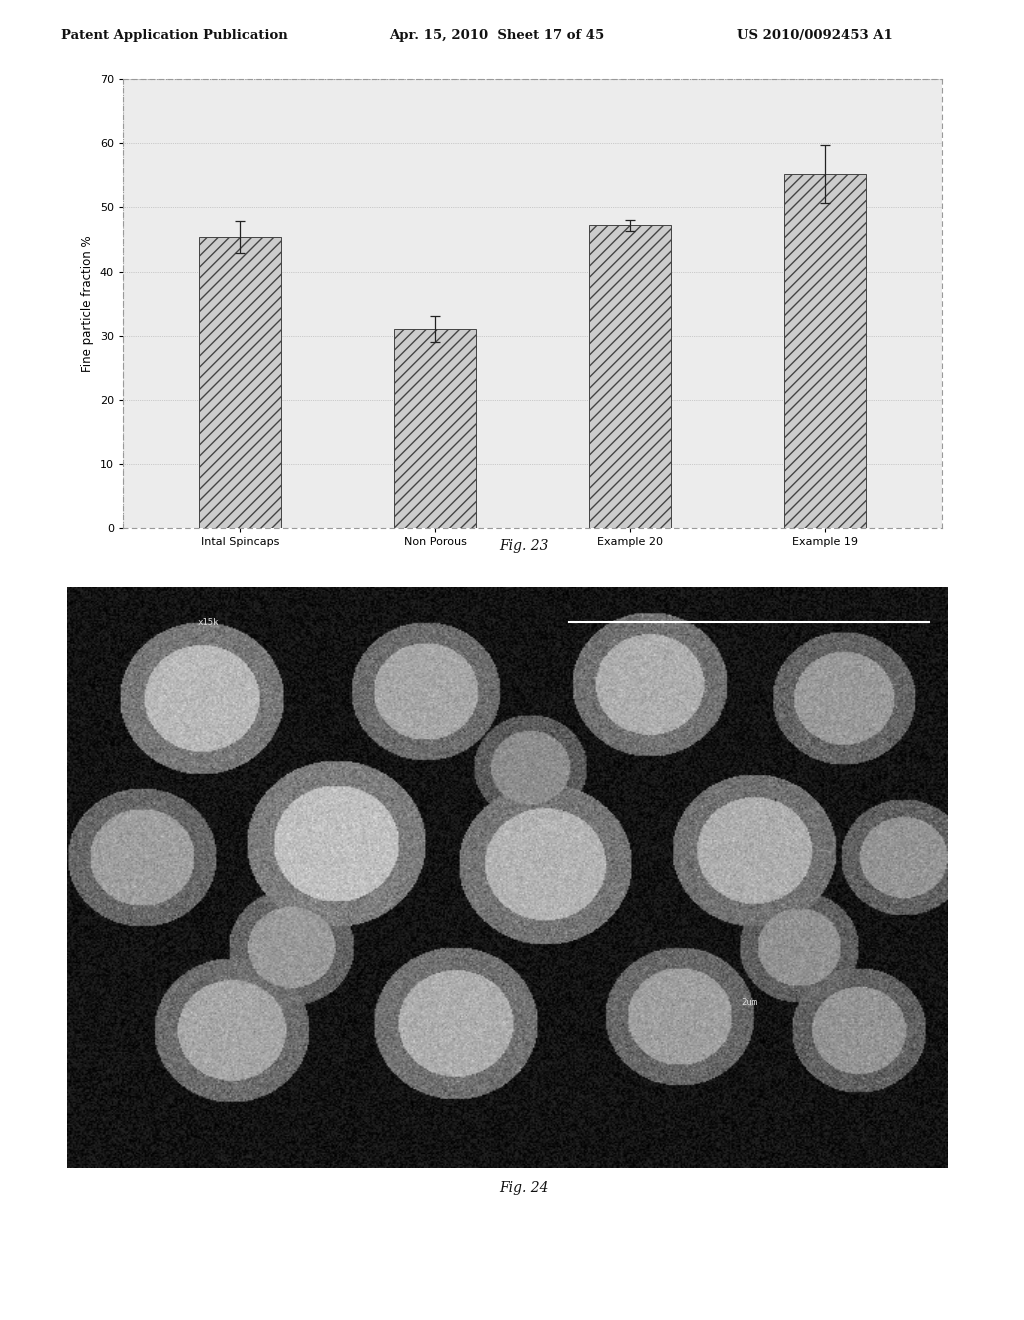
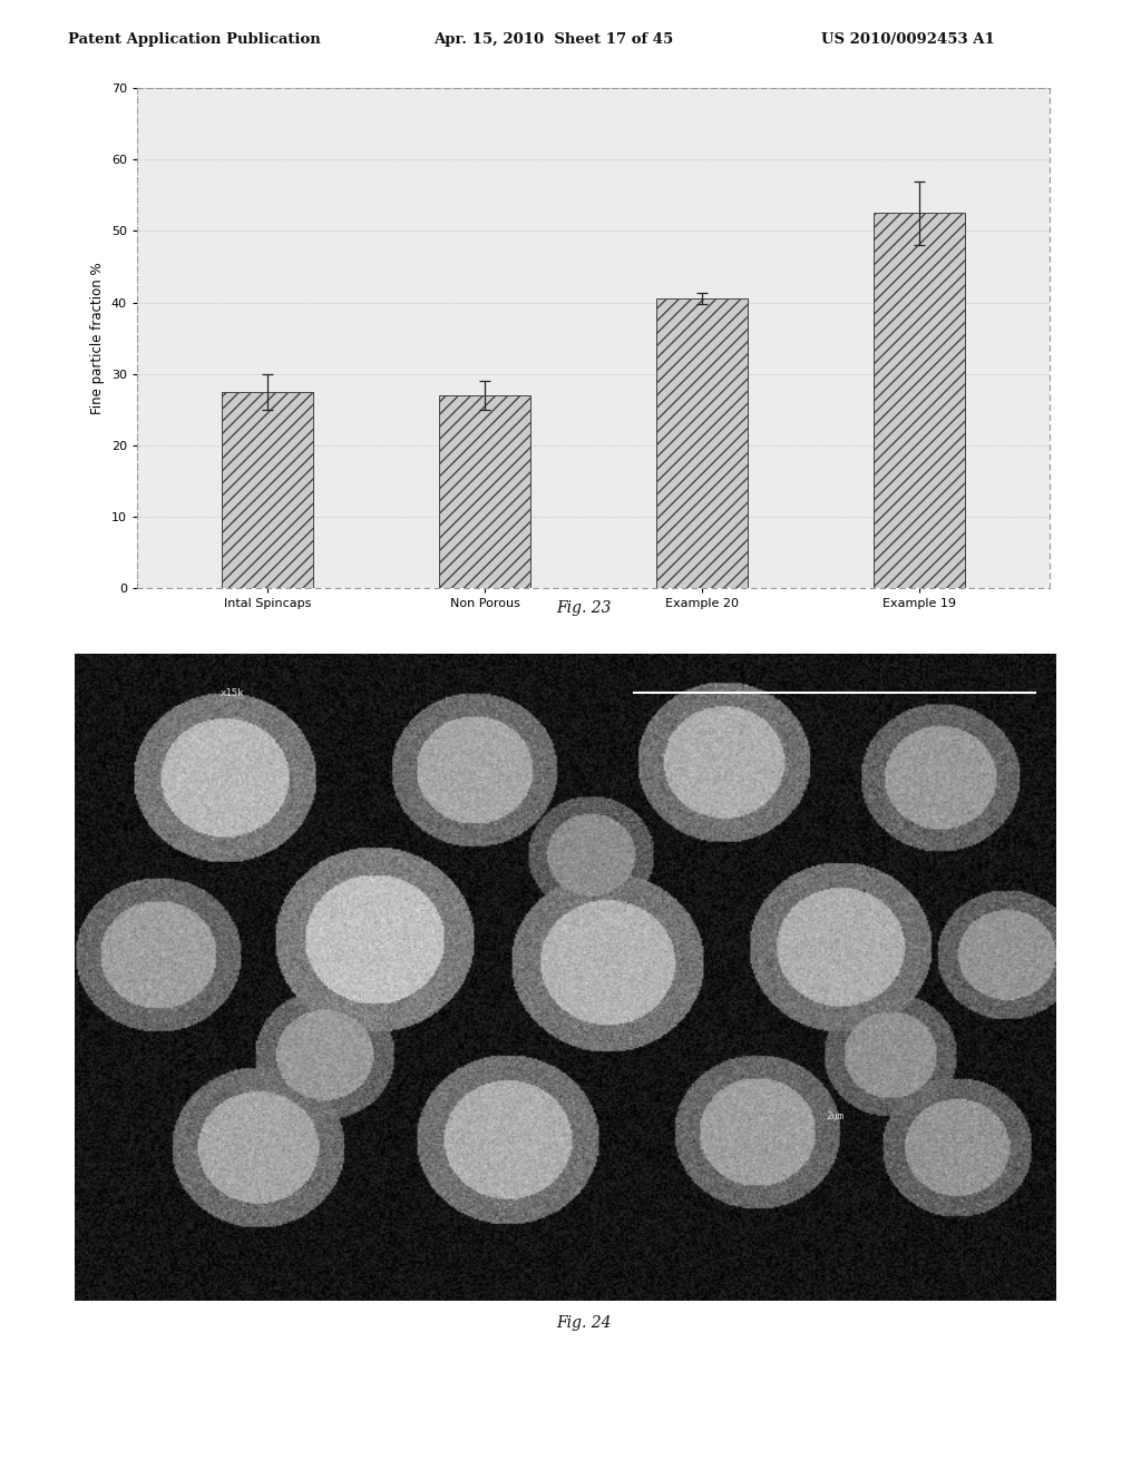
Intal Spincaps: 45.4 -> 27.5
Non Porous: 31.0 -> 27.0
Example 20: 47.2 -> 40.5
Example 19: 55.2 -> 52.5
